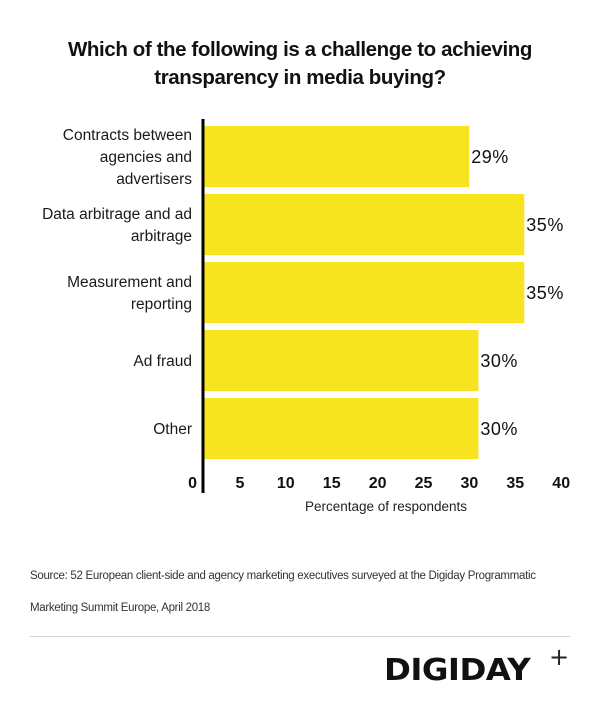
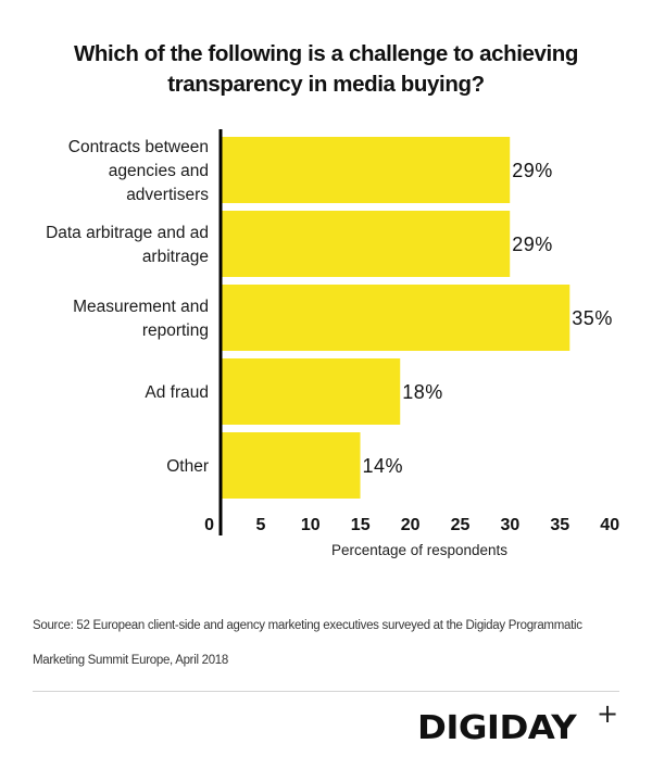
Data arbitrage and ad arbitrage: 35% -> 29%
Ad fraud: 30% -> 18%
Other: 30% -> 14%
